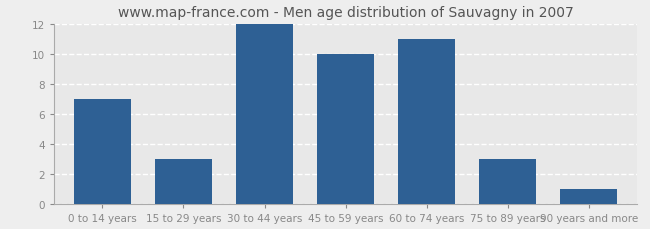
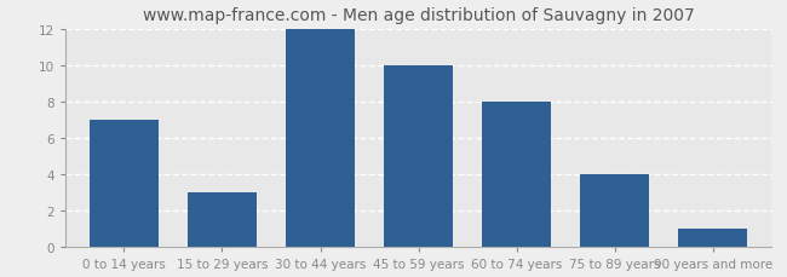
60 to 74 years: 11 -> 8
75 to 89 years: 3 -> 4
